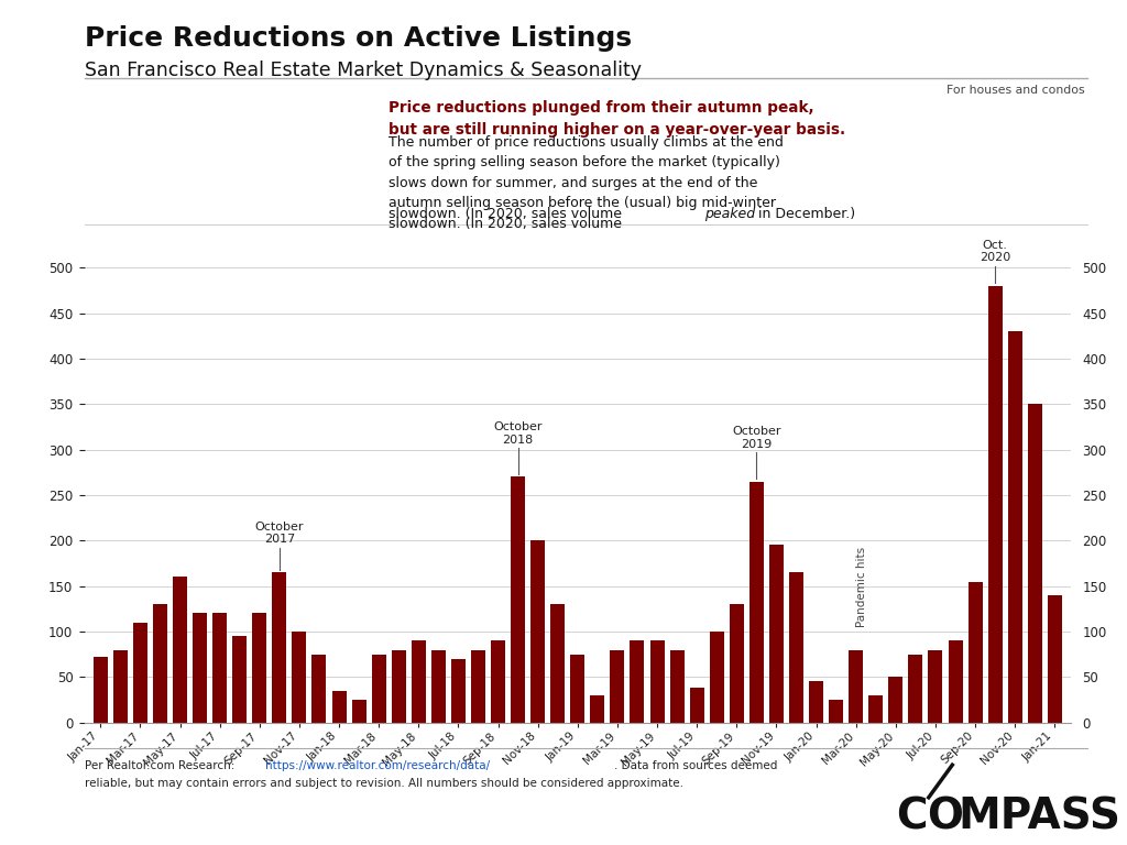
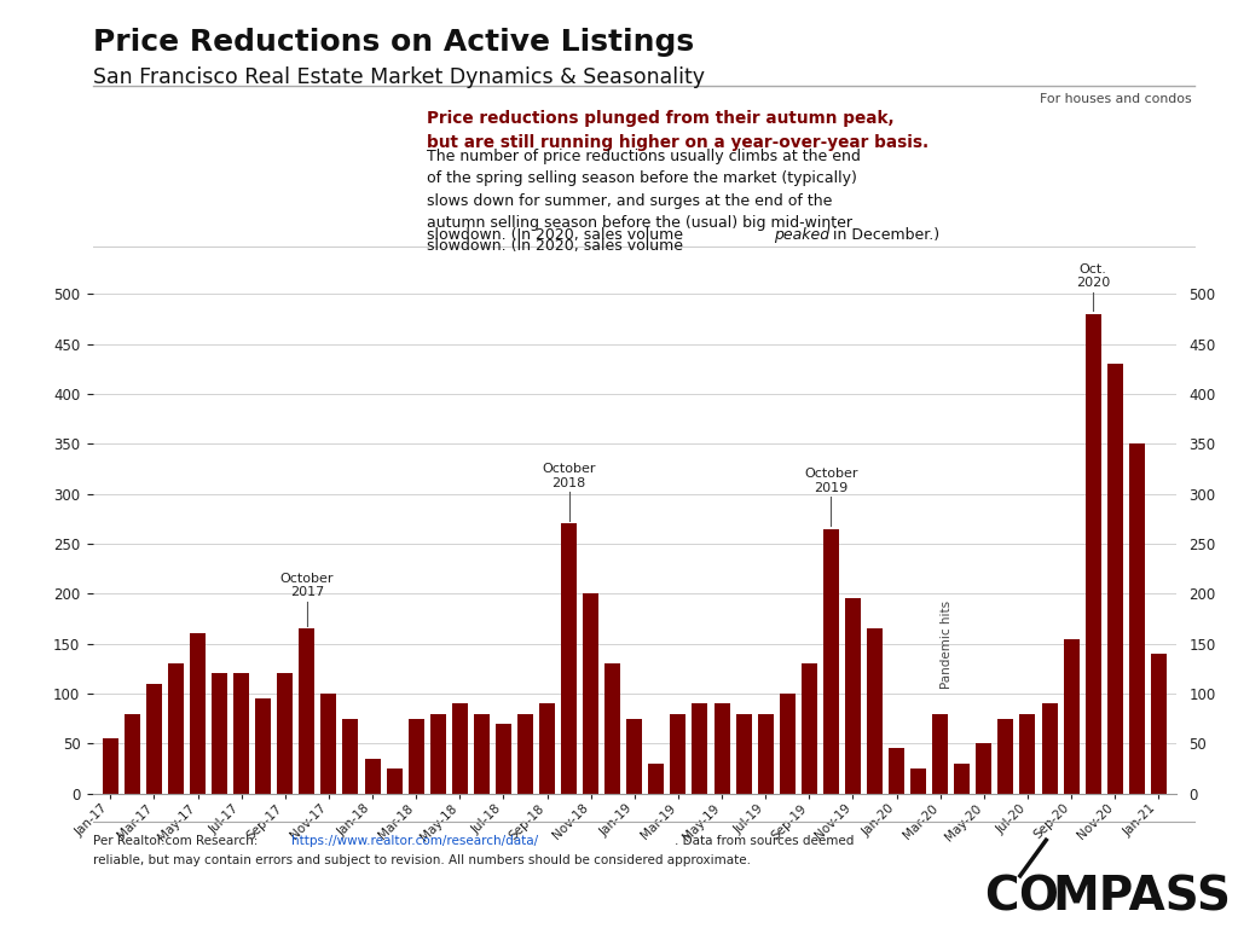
Jan-17: 72 -> 55
Jul-19: 38 -> 80
